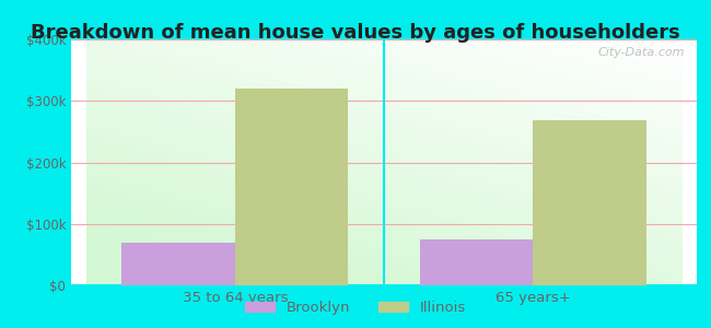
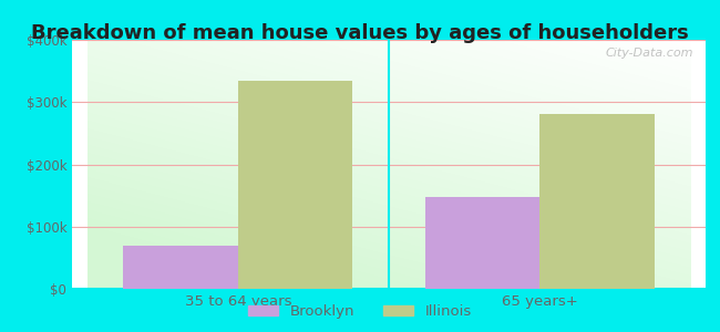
Illinois/35 to 64 years: $320k -> $334k
Brooklyn/65 years+: $75k -> $148k
Illinois/65 years+: $268k -> $280k
